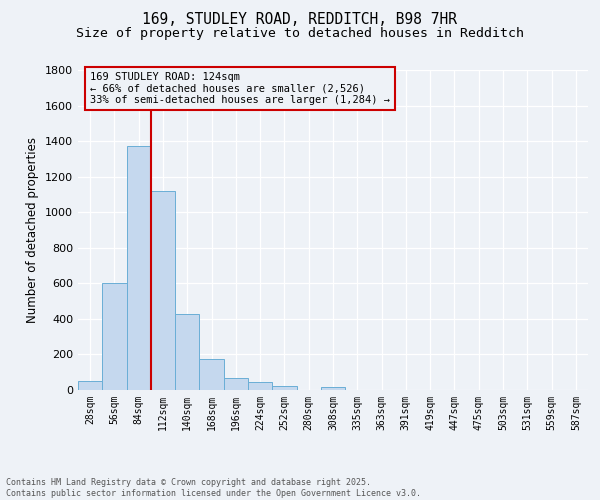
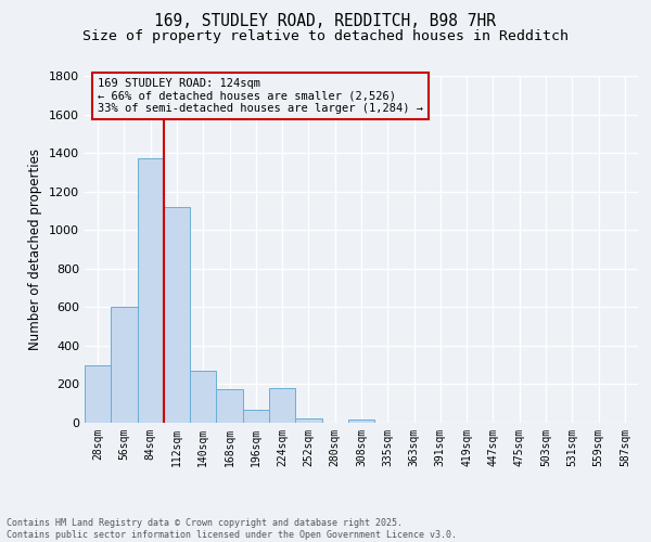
28sqm: 50 -> 300
140sqm: 430 -> 270
224sqm: 40 -> 180
